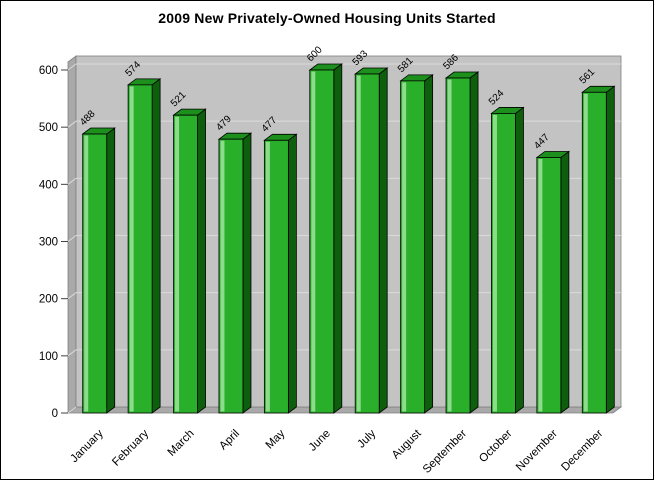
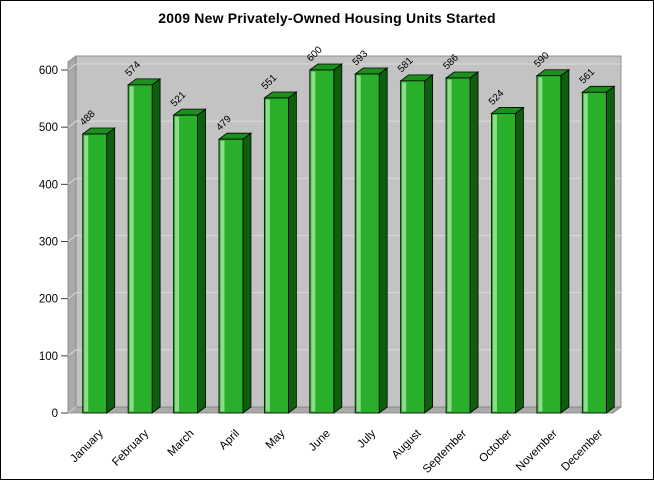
May: 477 -> 551
November: 447 -> 590
